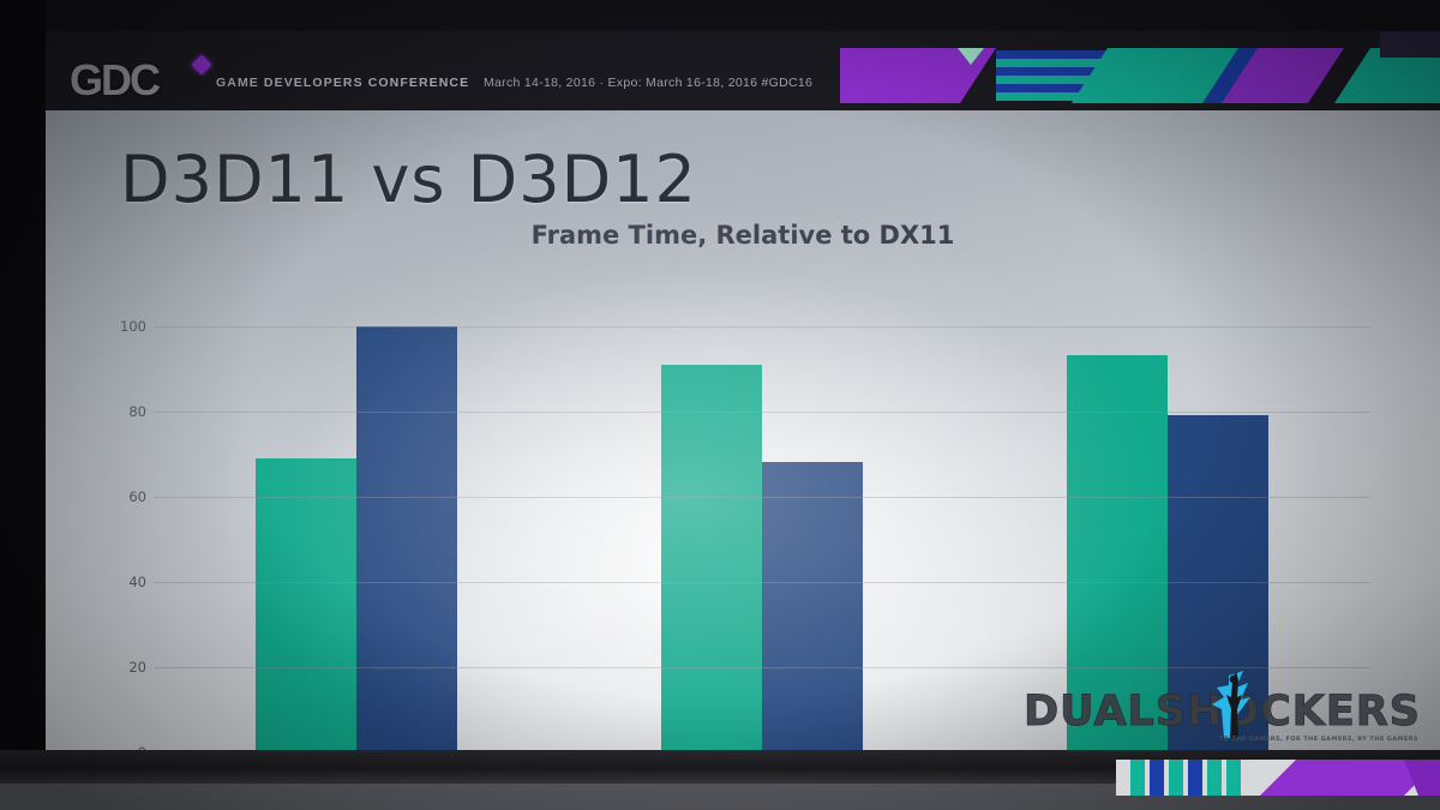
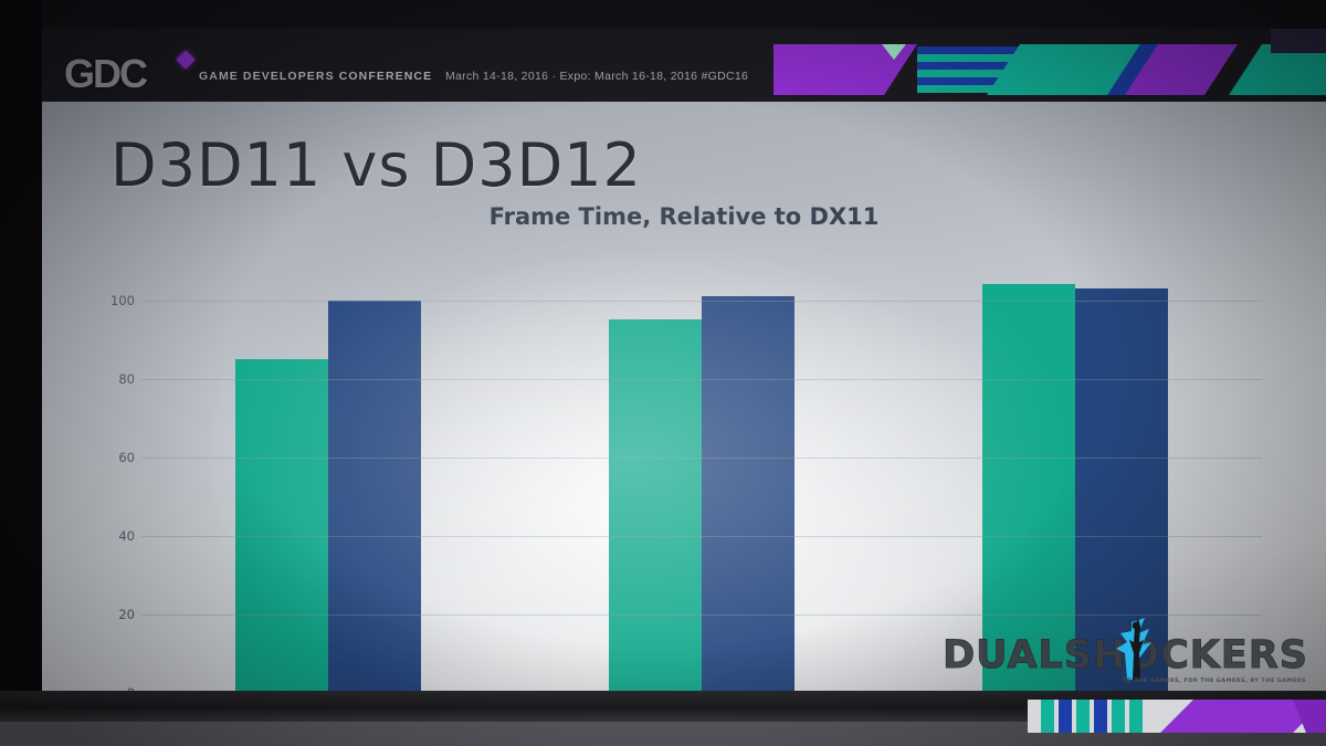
DX12/720p: 69 -> 85
DX12/1080p: 91 -> 95
DX11/1080p: 68 -> 101
DX12/4K(3840x2160): 93 -> 104
DX11/4K(3840x2160): 79 -> 103
